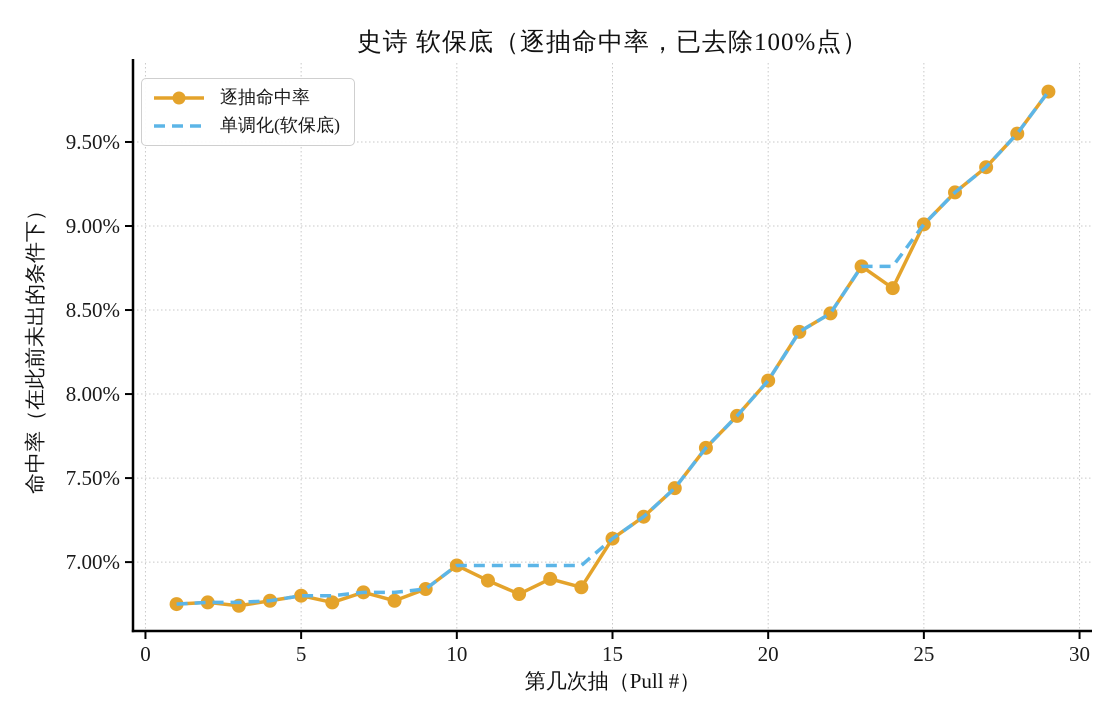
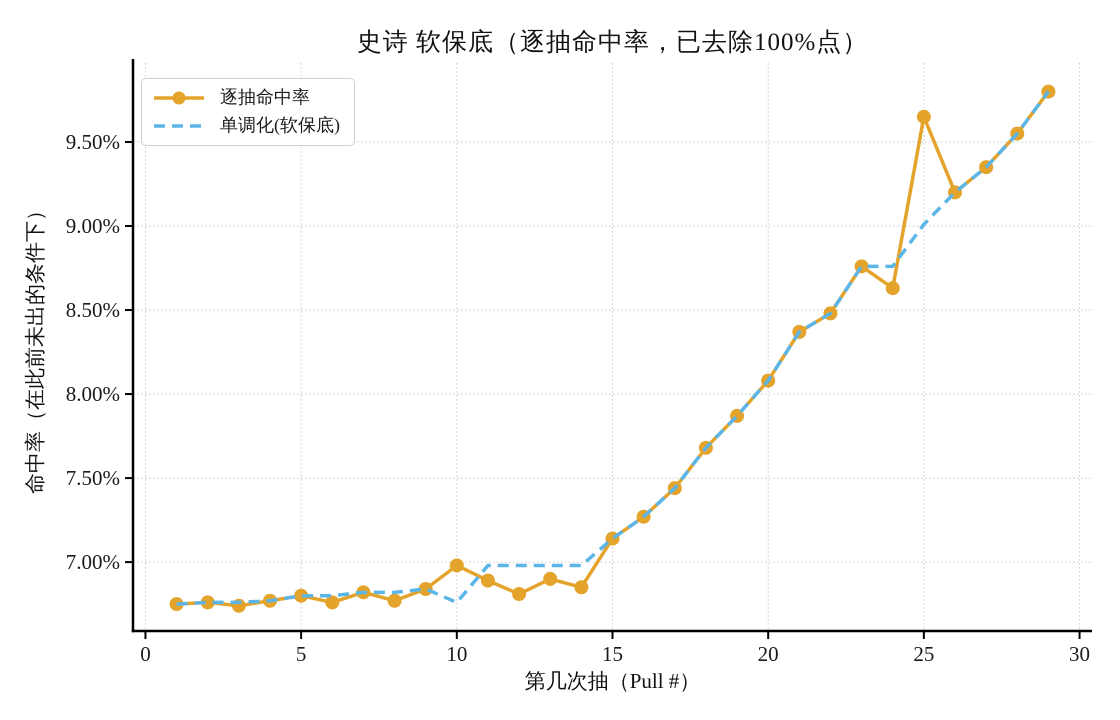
单调化(软保底)/10: 6.98% -> 6.76%
逐抽命中率/25: 9.01% -> 9.65%
